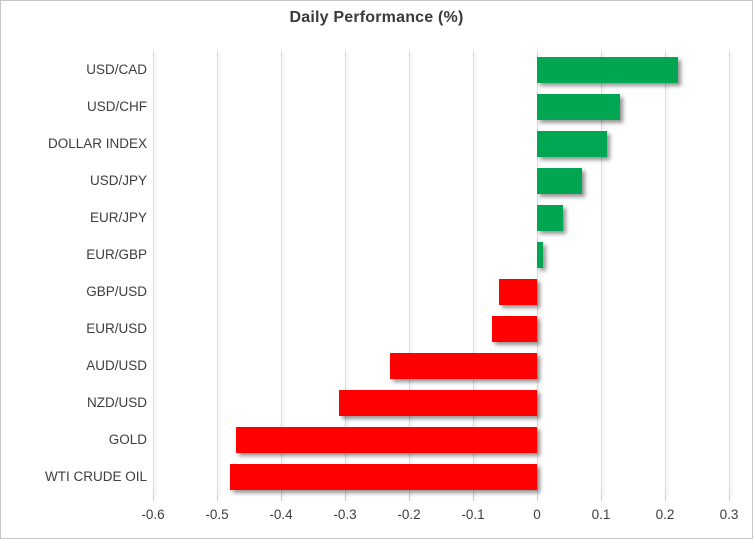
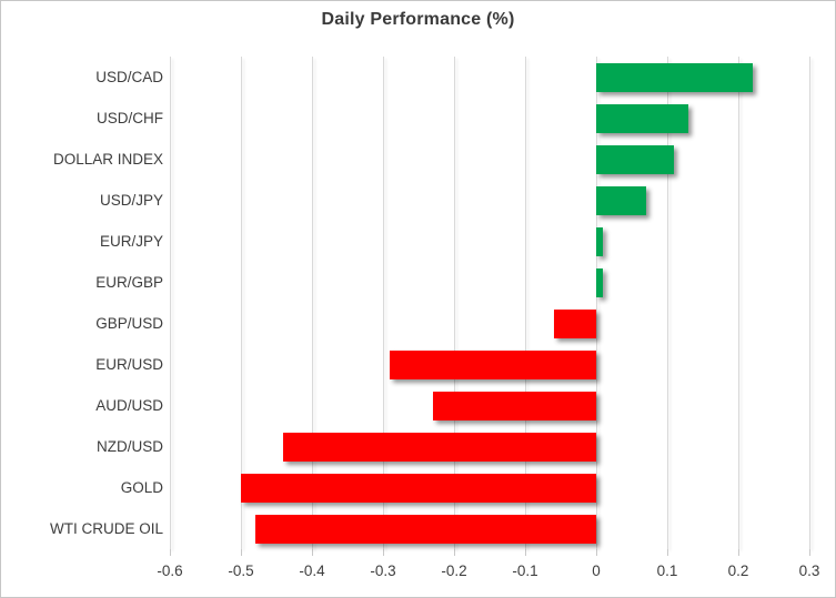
EUR/JPY: 0.04 -> 0.01
EUR/USD: -0.07 -> -0.29
NZD/USD: -0.31 -> -0.44
GOLD: -0.47 -> -0.50
